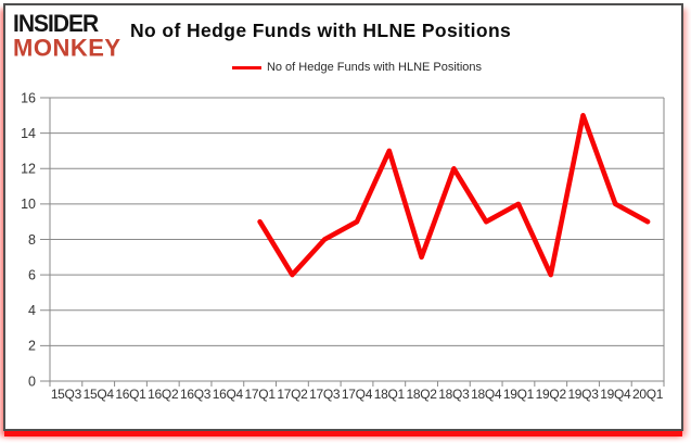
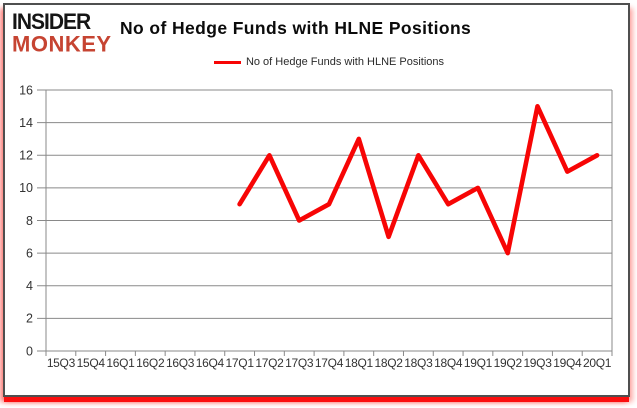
17Q2: 6 -> 12
19Q4: 10 -> 11
20Q1: 9 -> 12
